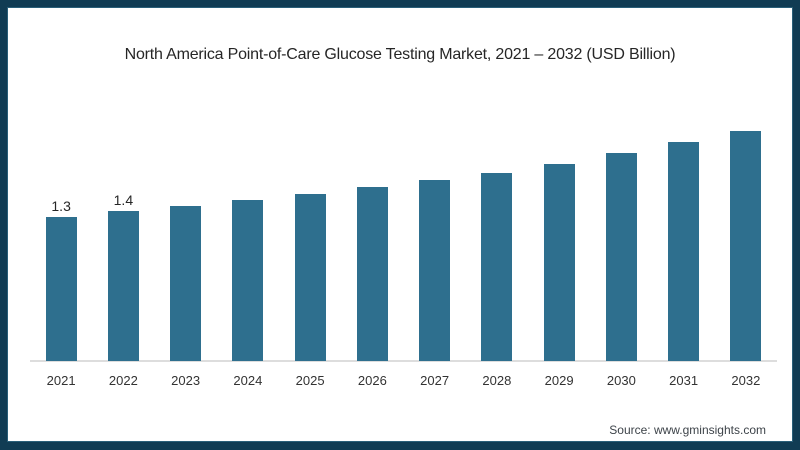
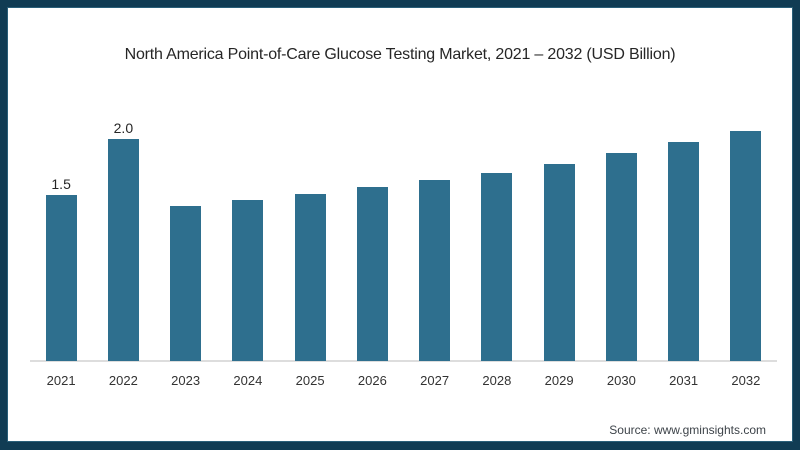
2021: 1.3 -> 1.5
2022: 1.4 -> 2.0
